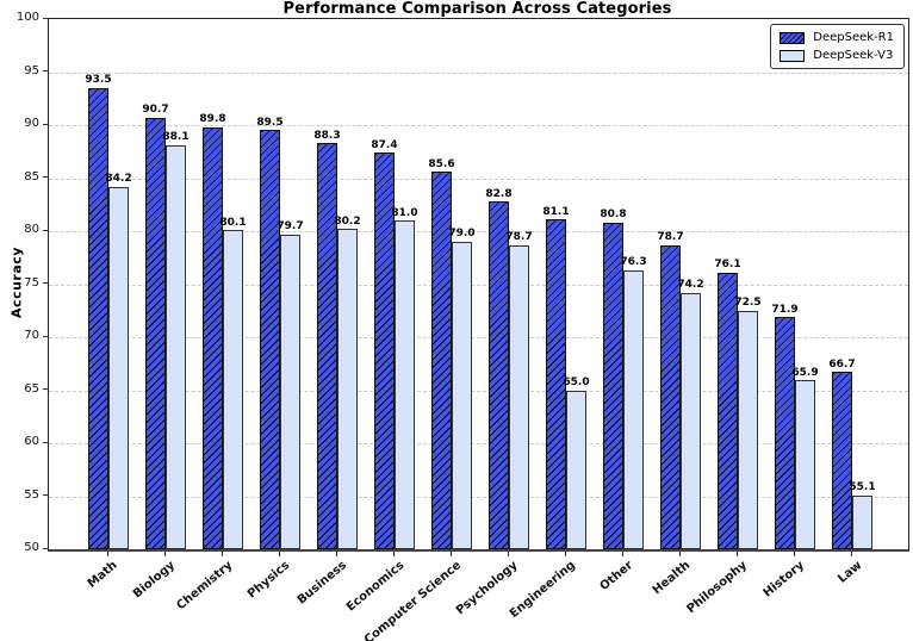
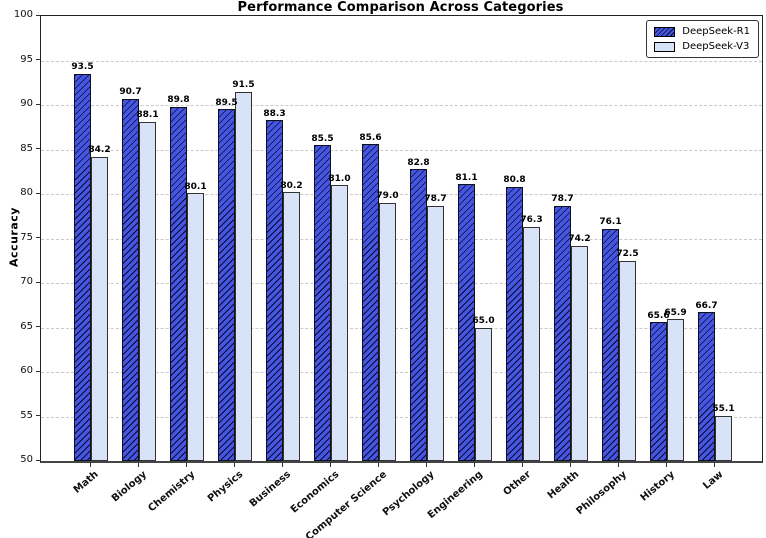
DeepSeek-V3/Physics: 79.7 -> 91.5
DeepSeek-R1/Economics: 87.4 -> 85.5
DeepSeek-R1/History: 71.9 -> 65.6
